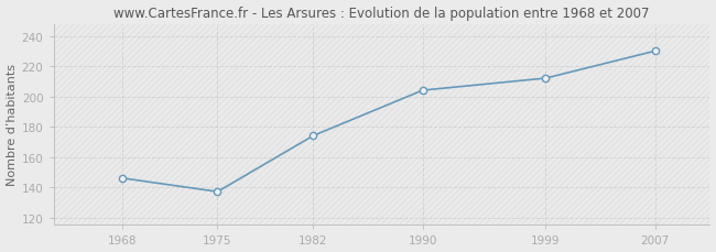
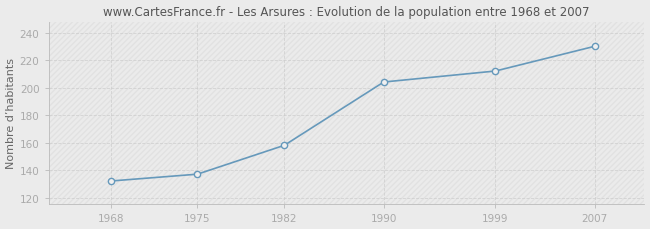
1968: 146 -> 132
1982: 174 -> 158
